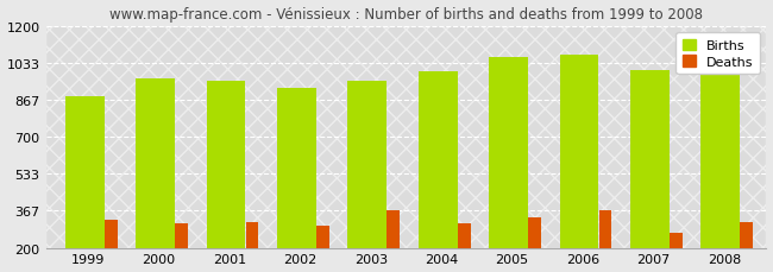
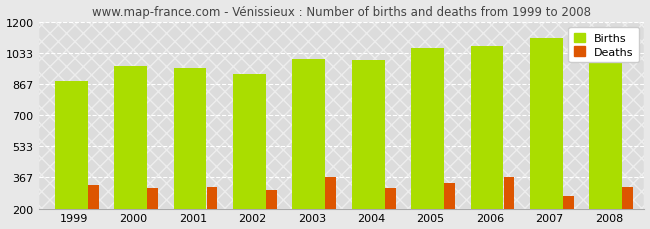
Births/2003: 950 -> 1000
Births/2007: 1000 -> 1110
